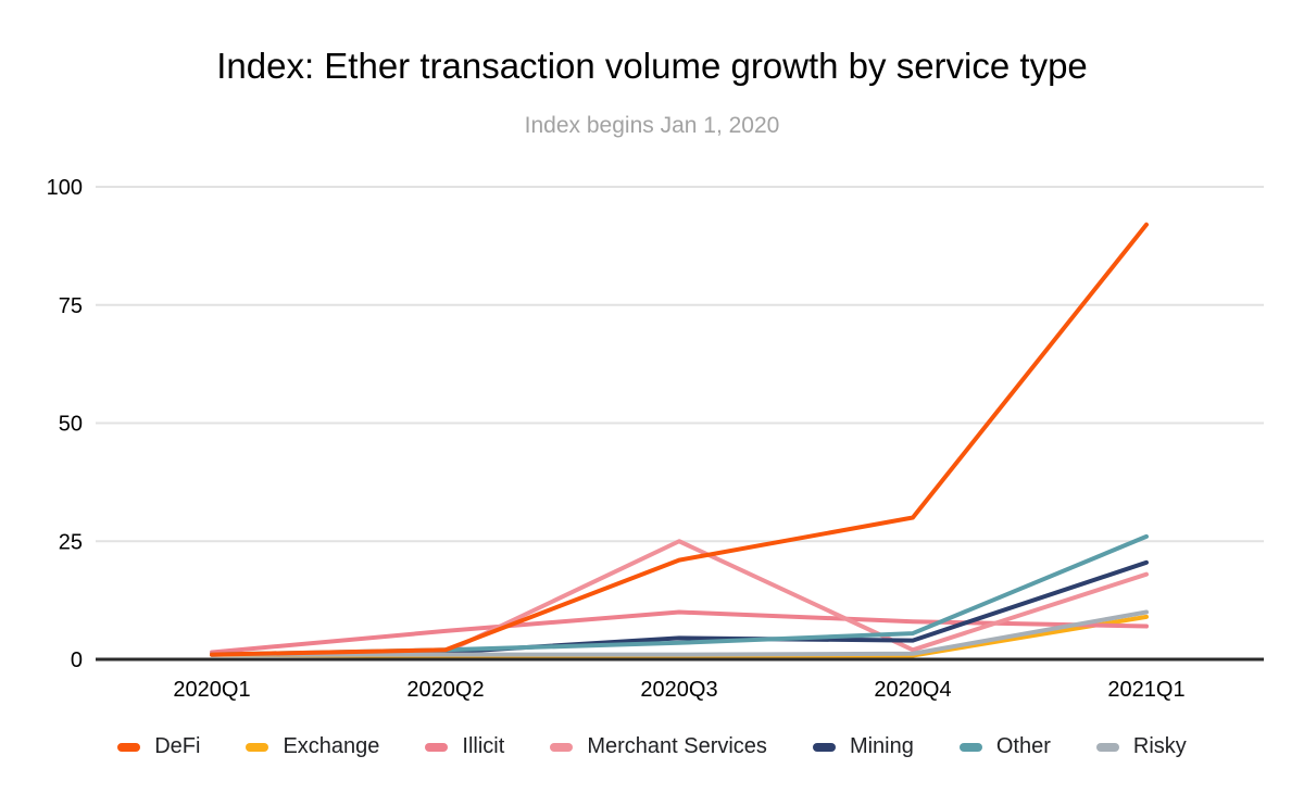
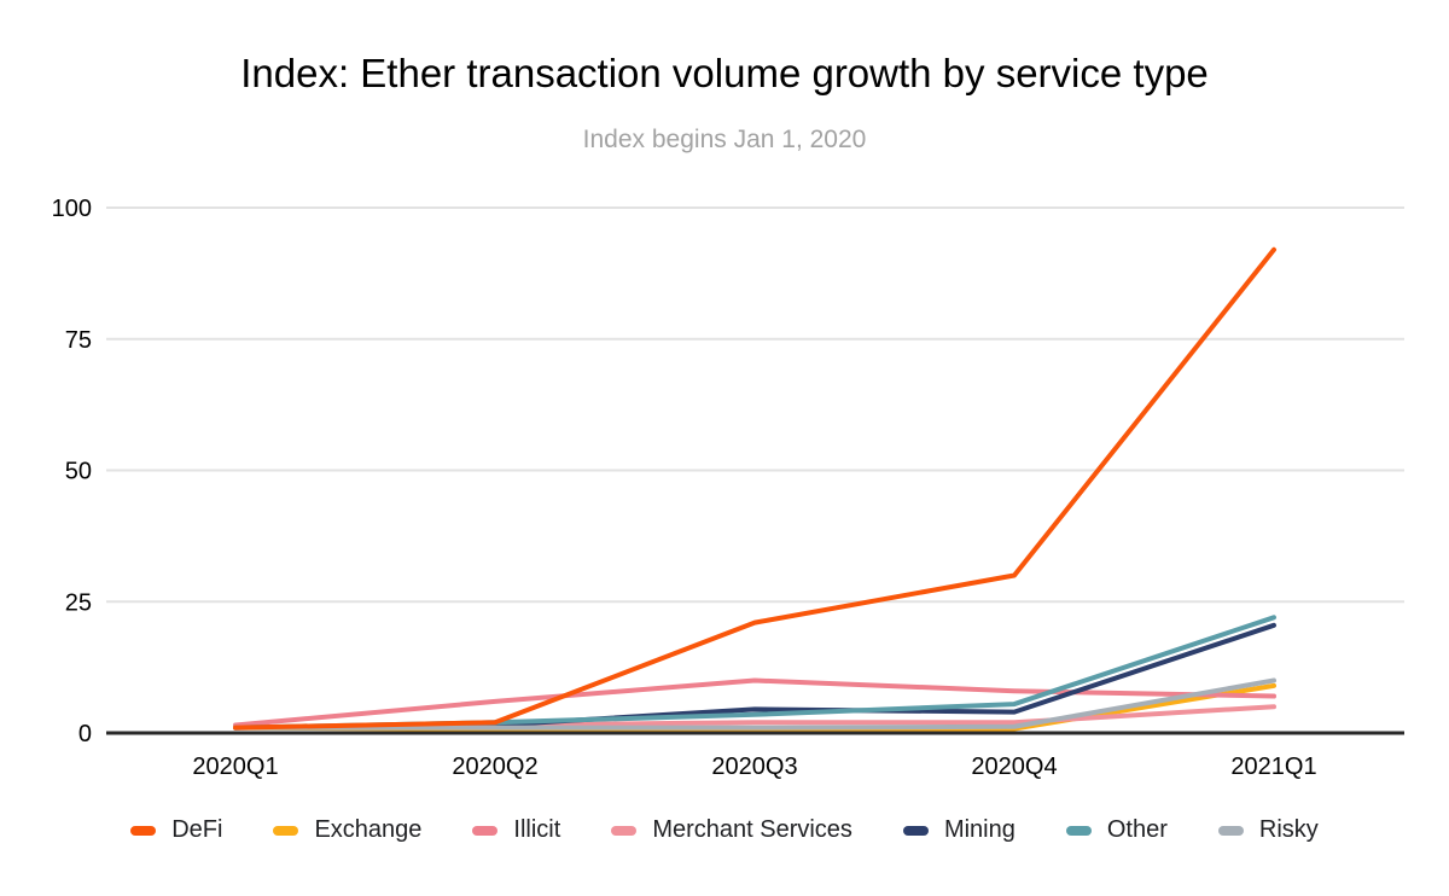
Merchant Services/2020Q3: 25 -> 2
Merchant Services/2021Q1: 18 -> 5
Other/2021Q1: 26 -> 22
